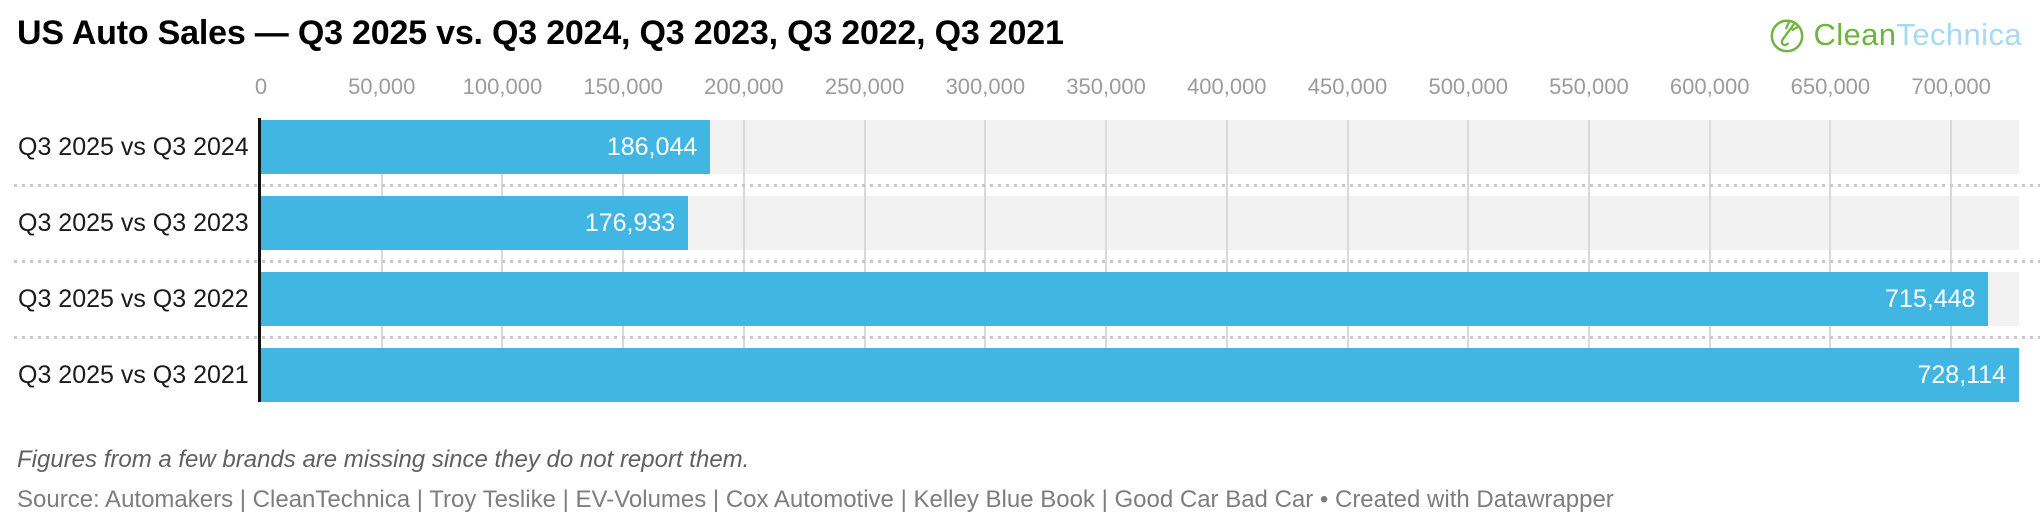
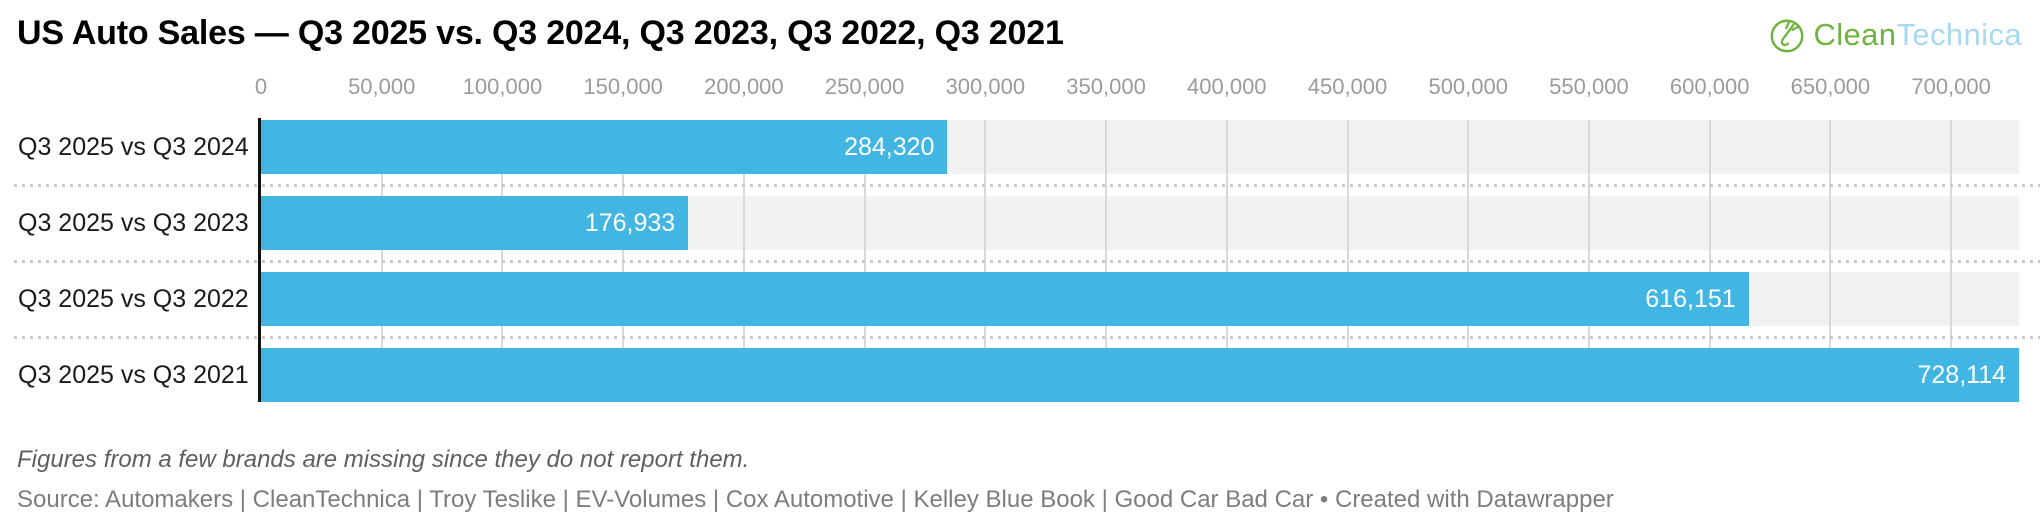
Q3 2025 vs Q3 2024: 186,044 -> 284,320
Q3 2025 vs Q3 2022: 715,448 -> 616,151
